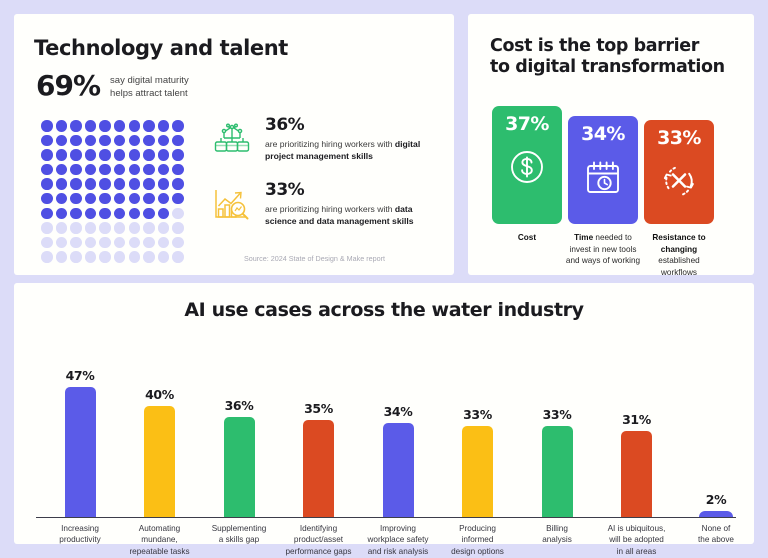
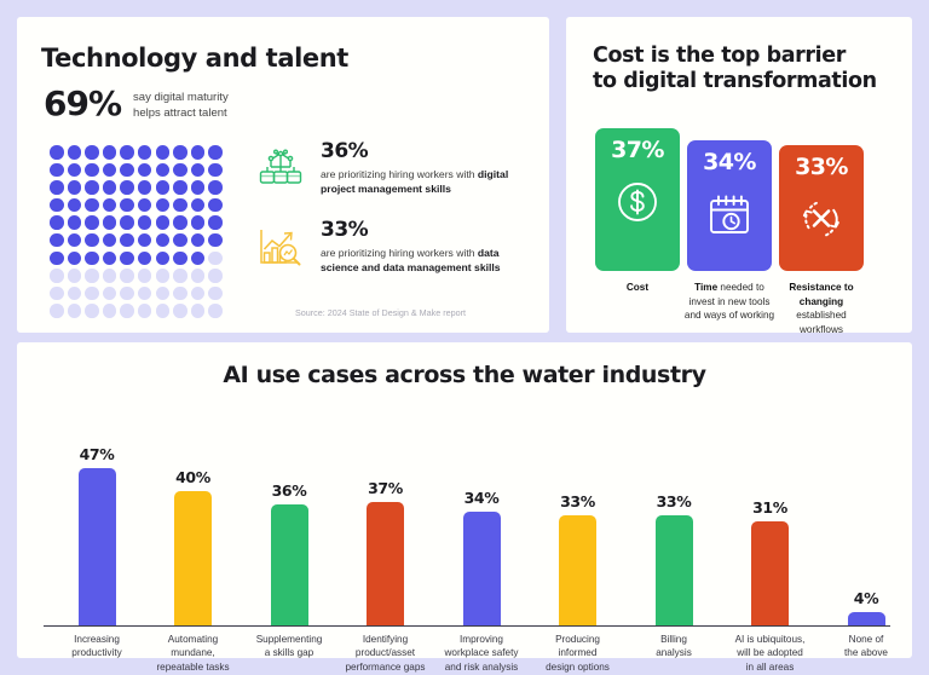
Identifying product/asset performance gaps: 35% -> 37%
None of the above: 2% -> 4%
